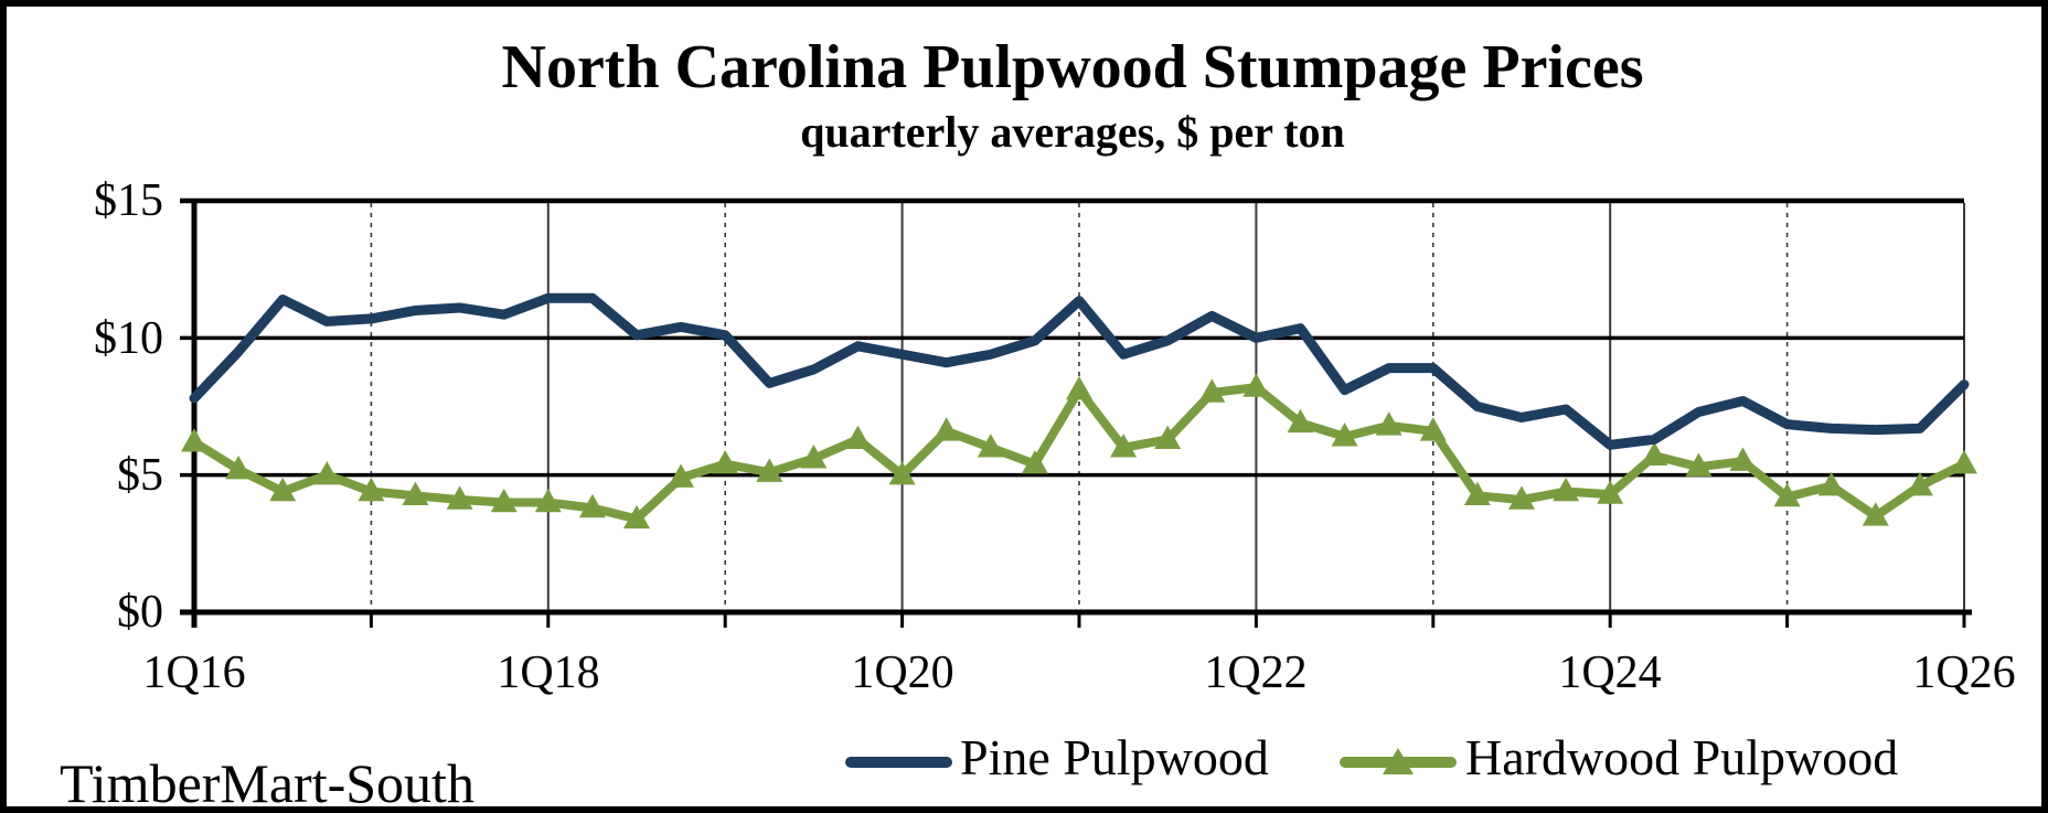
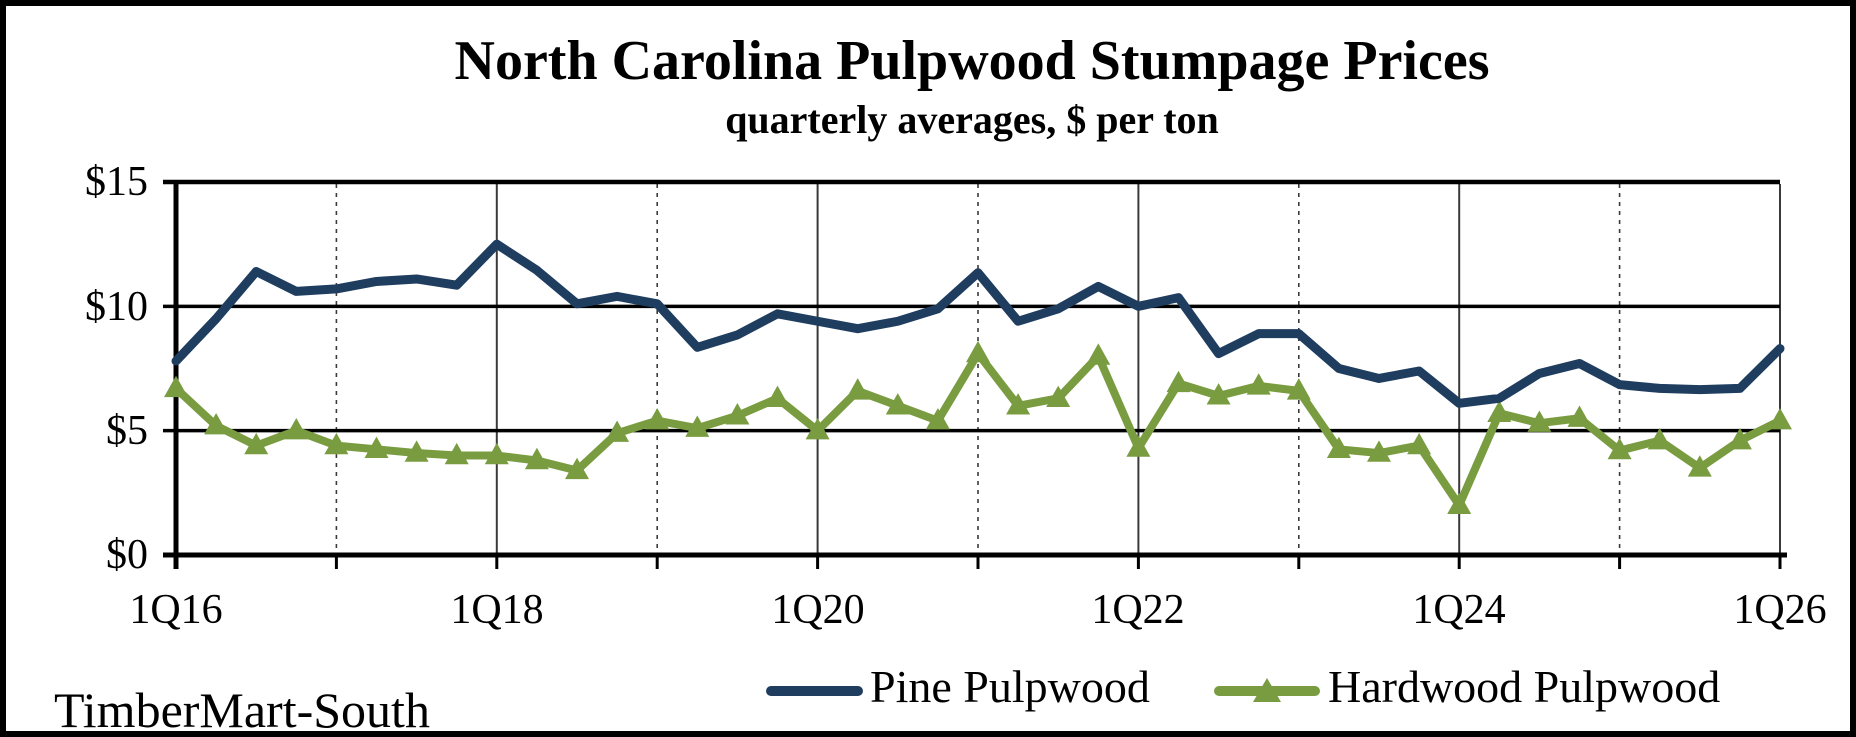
Hardwood Pulpwood/1Q16: $6.2 -> $6.7
Pine Pulpwood/1Q18: $11.4 -> $12.5
Hardwood Pulpwood/1Q22: $8.2 -> $4.3
Hardwood Pulpwood/1Q24: $4.3 -> $2.0
